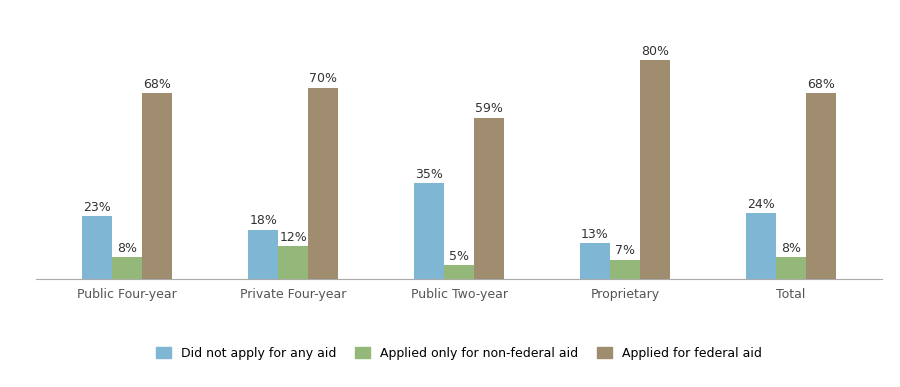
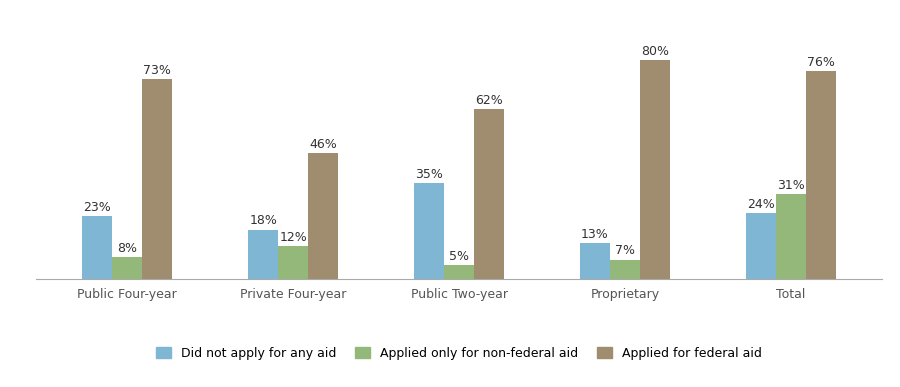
Applied for federal aid/Public Four-year: 68% -> 73%
Applied for federal aid/Private Four-year: 70% -> 46%
Applied for federal aid/Public Two-year: 59% -> 62%
Applied only for non-federal aid/Total: 8% -> 31%
Applied for federal aid/Total: 68% -> 76%
